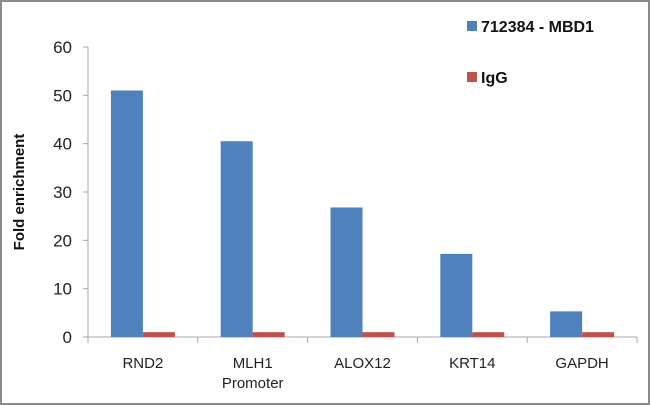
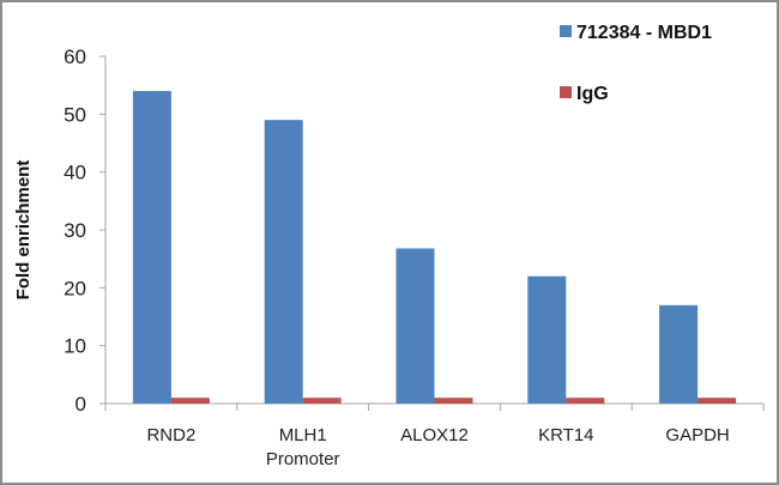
712384 - MBD1/RND2: 51 -> 54
712384 - MBD1/MLH1 Promoter: 40 -> 49
712384 - MBD1/KRT14: 17 -> 22
712384 - MBD1/GAPDH: 5 -> 17
